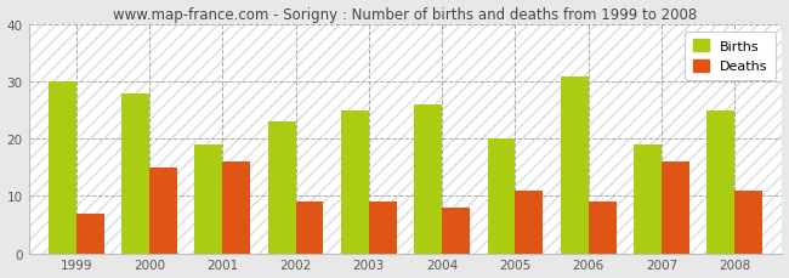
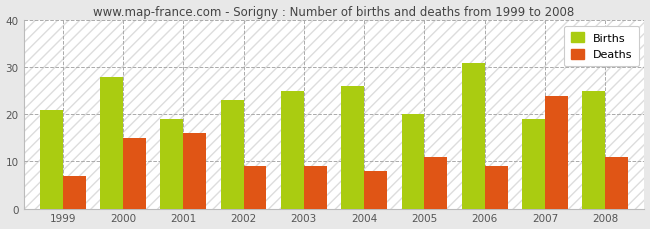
Births/1999: 30 -> 21
Deaths/2007: 16 -> 24
